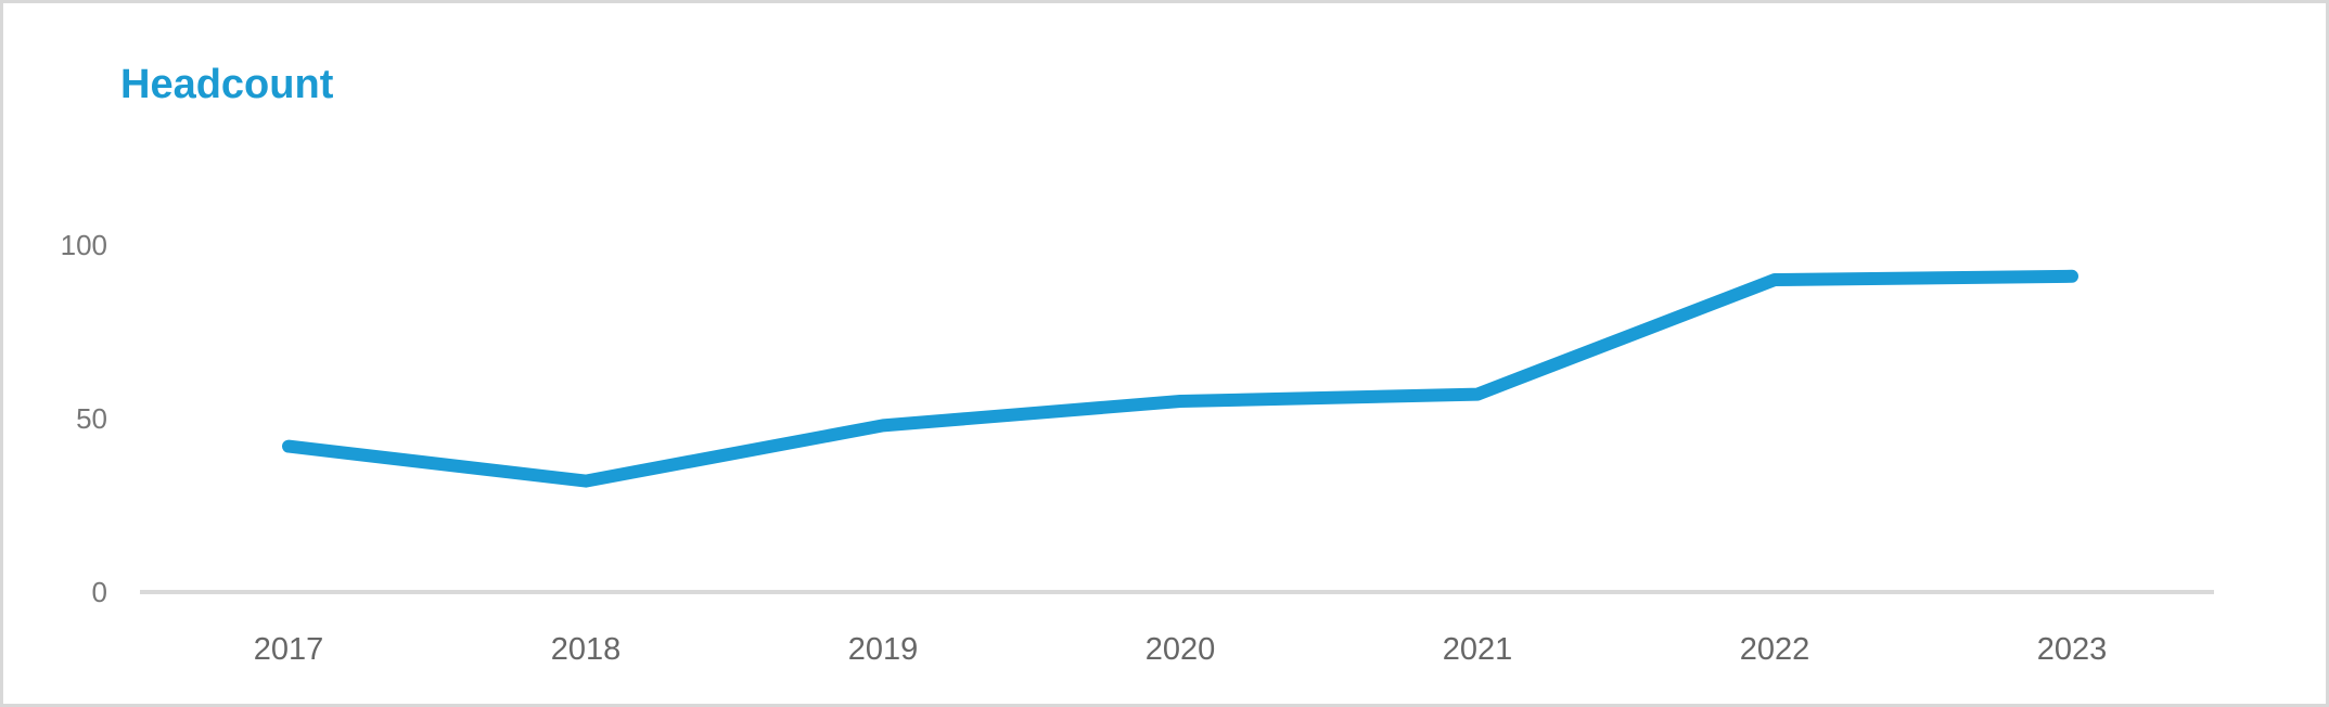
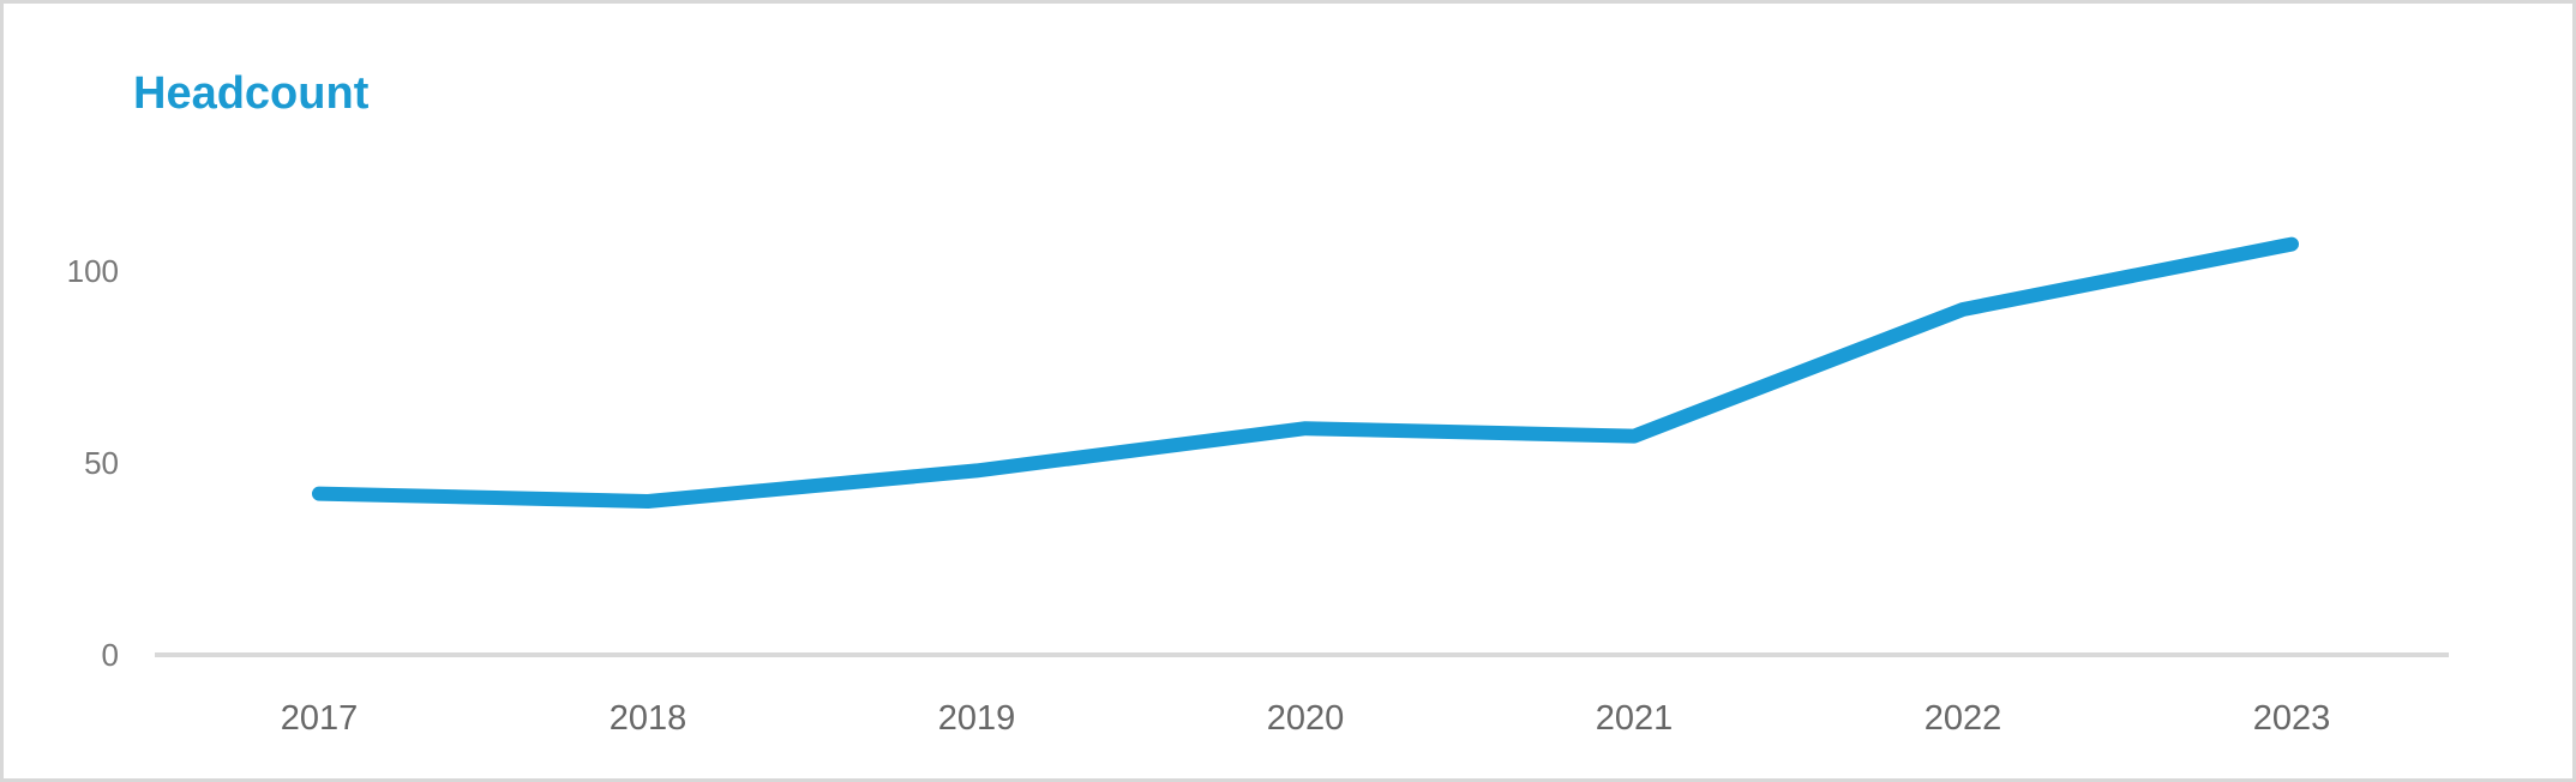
2018: 32 -> 40
2020: 55 -> 59
2023: 91 -> 107
